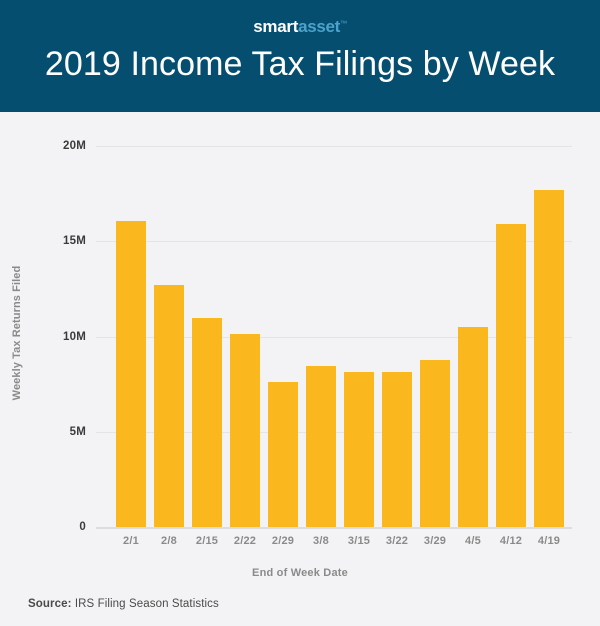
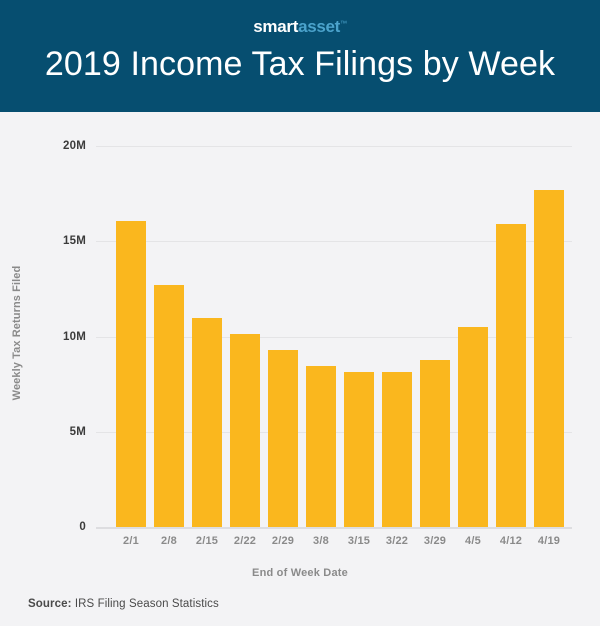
2/29: 7.6M -> 9.3M
